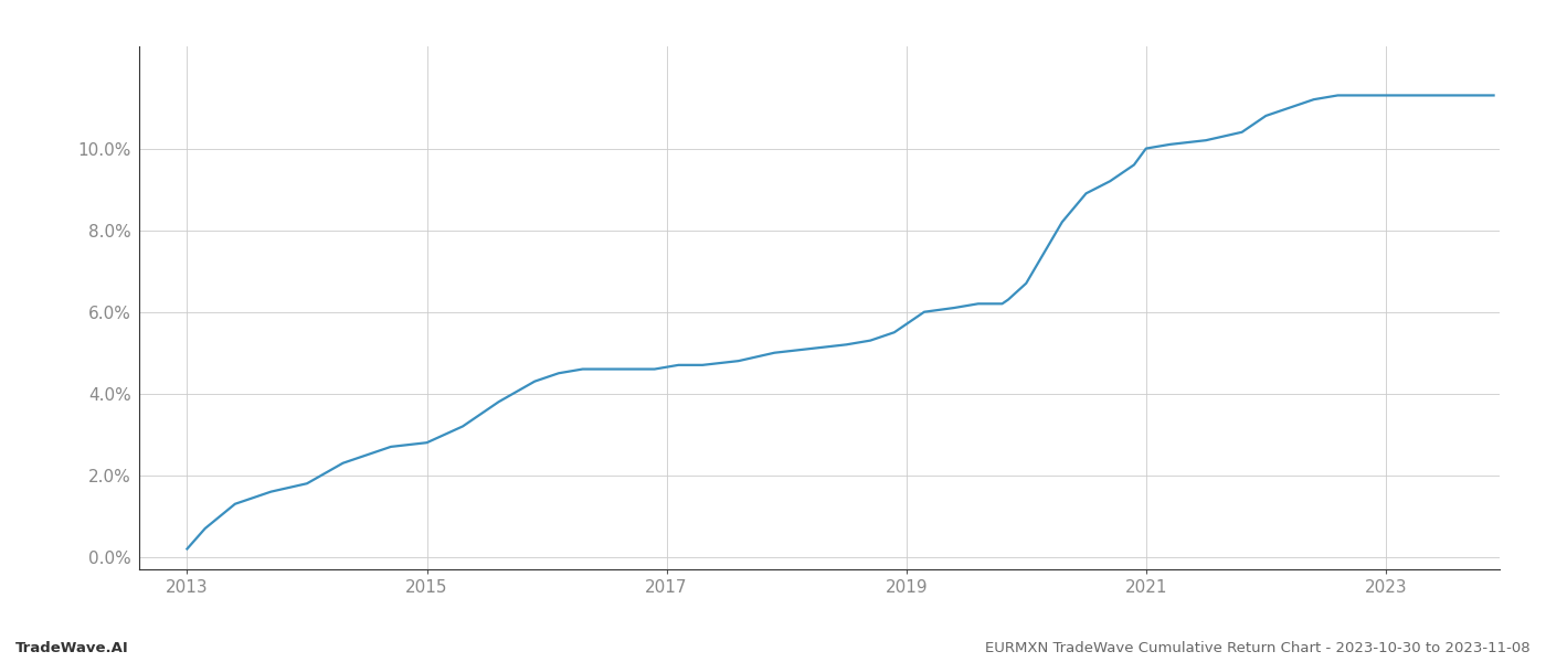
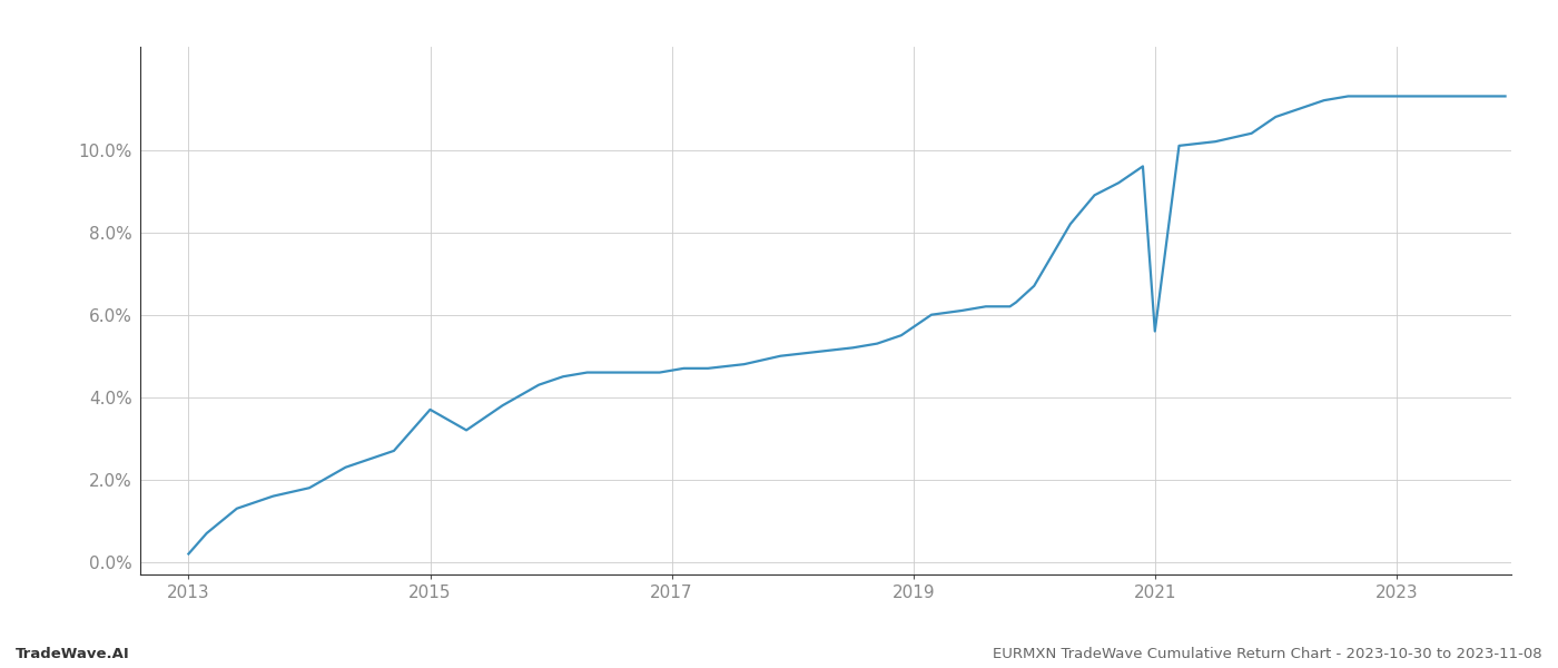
2015: 2.8% -> 3.7%
2021: 10.0% -> 5.6%
